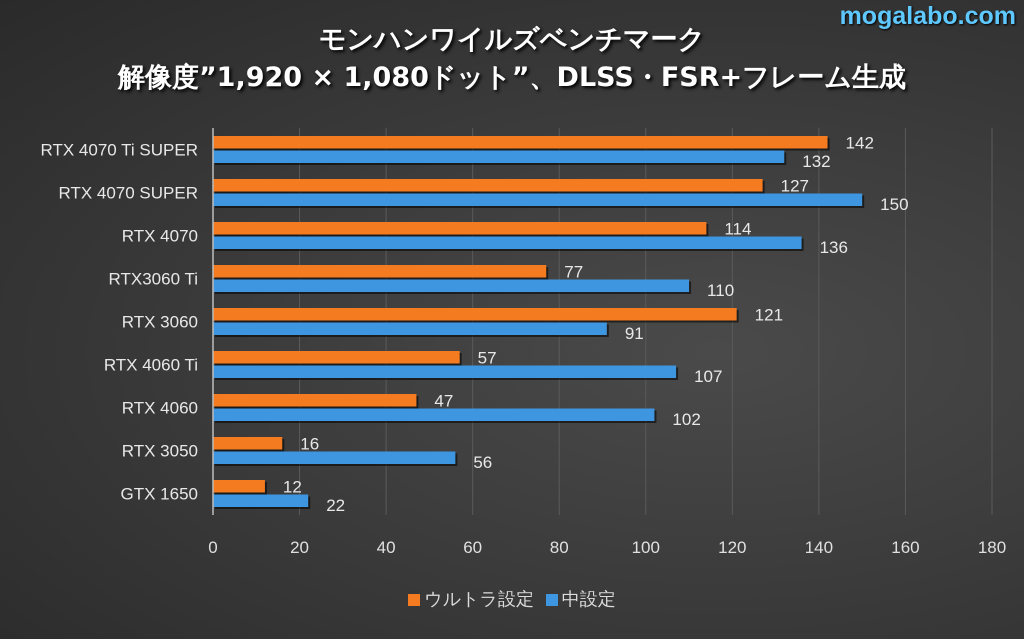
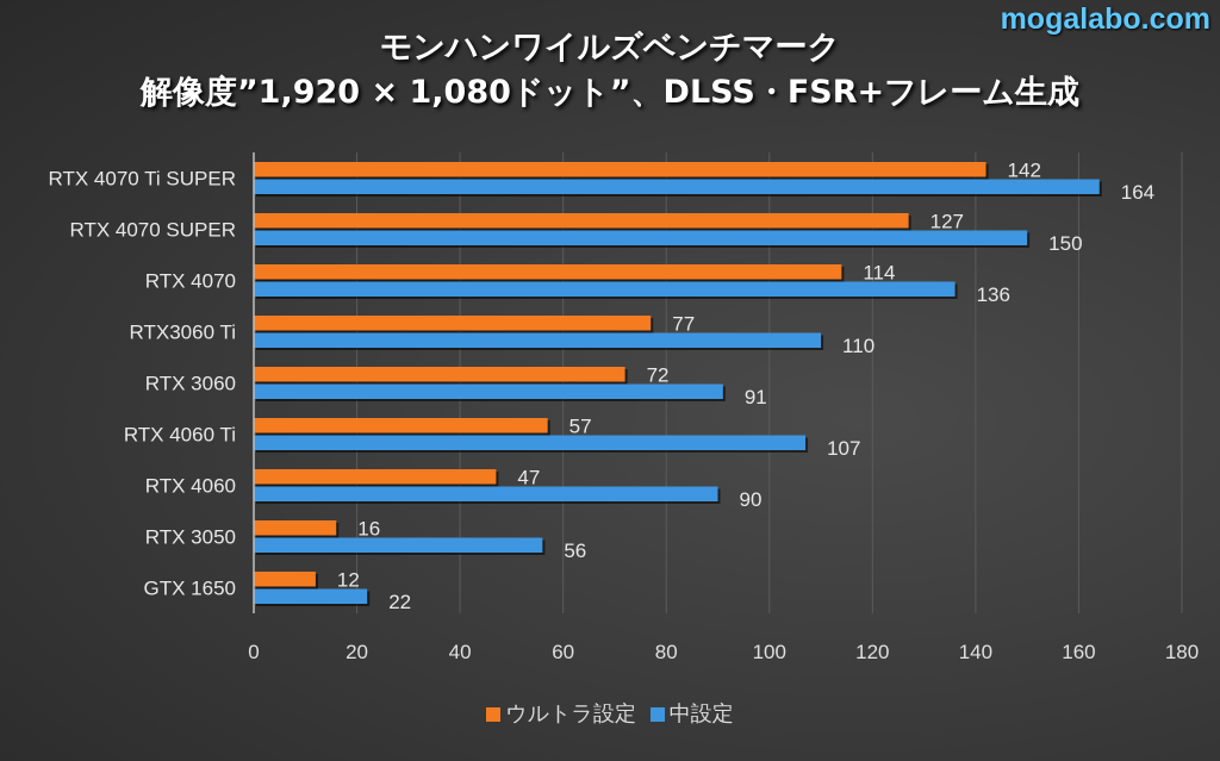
中設定/RTX 4070 Ti SUPER: 132 -> 164
ウルトラ設定/RTX 3060: 121 -> 72
中設定/RTX 4060: 102 -> 90
